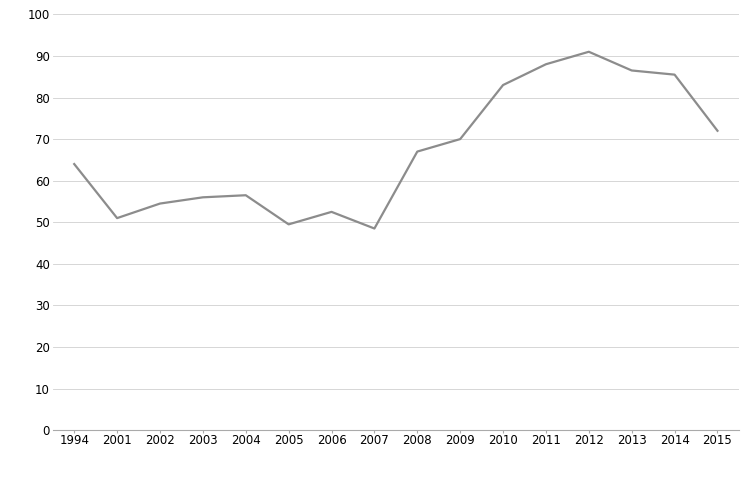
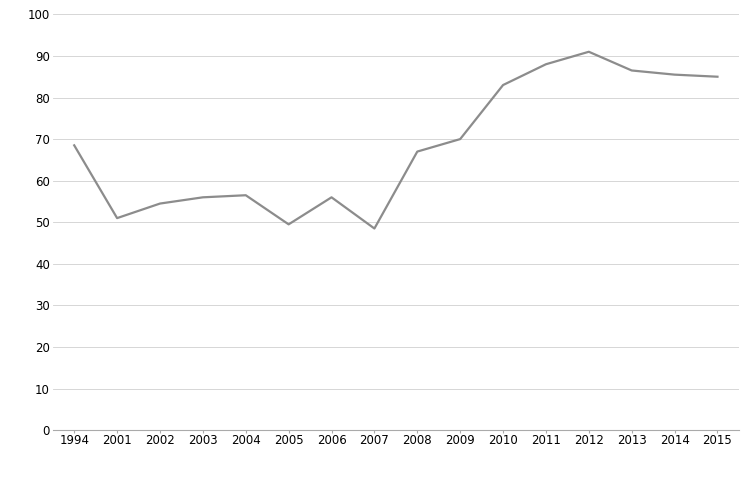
1994: 64.0 -> 68.5
2006: 52.5 -> 56.0
2015: 72.0 -> 85.0
